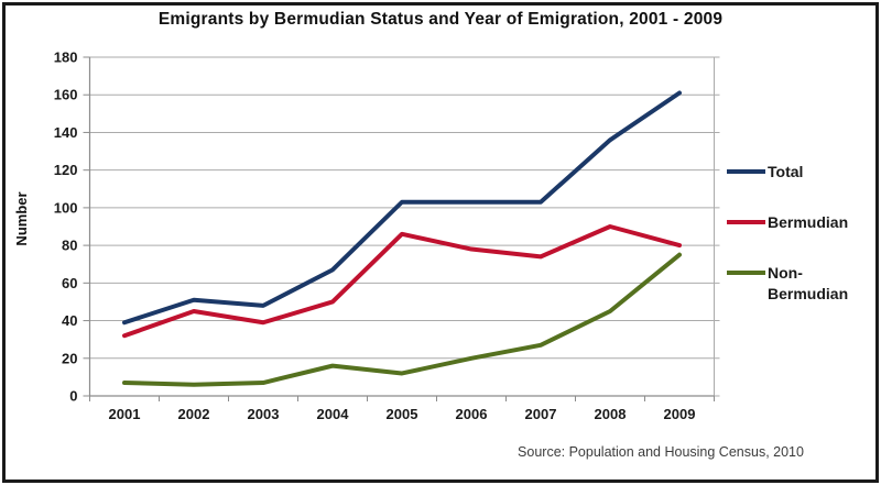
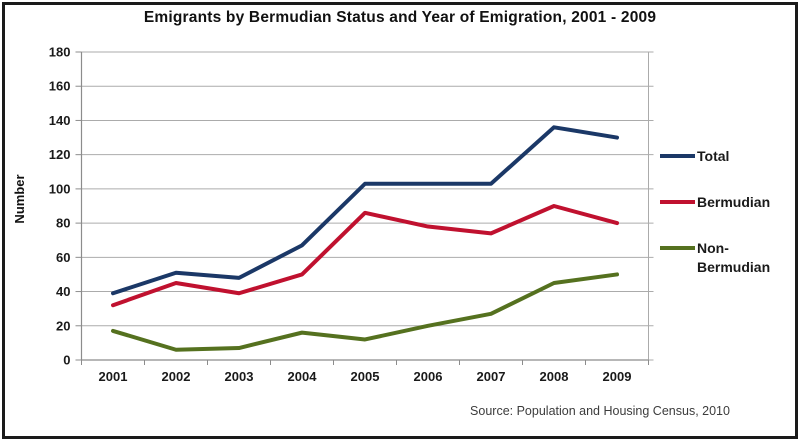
Non-Bermudian/2001: 7 -> 17
Total/2009: 161 -> 130
Non-Bermudian/2009: 75 -> 50
